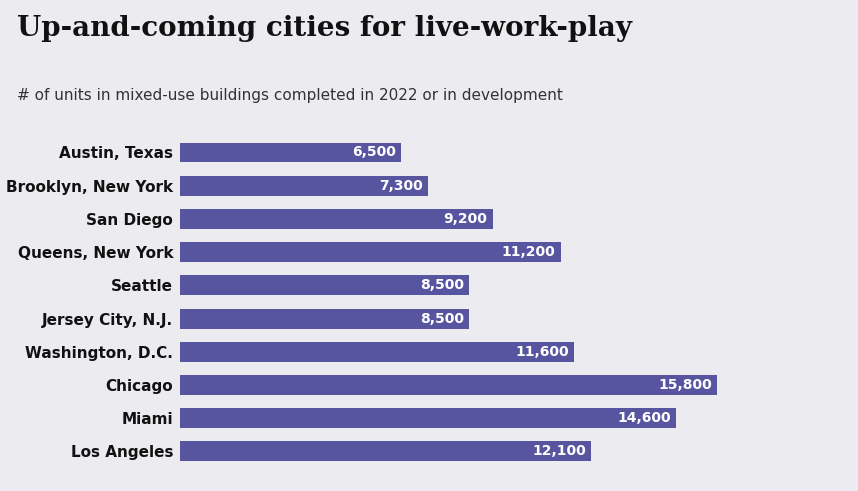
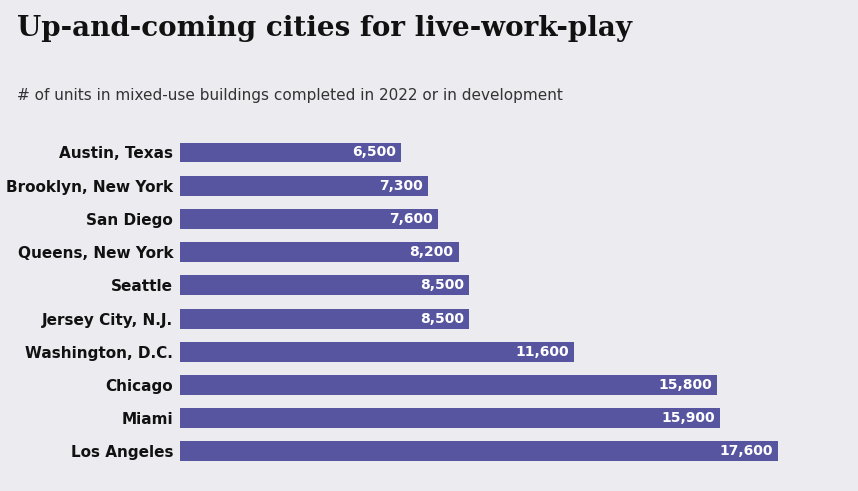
San Diego: 9,200 -> 7,600
Queens, New York: 11,200 -> 8,200
Miami: 14,600 -> 15,900
Los Angeles: 12,100 -> 17,600
